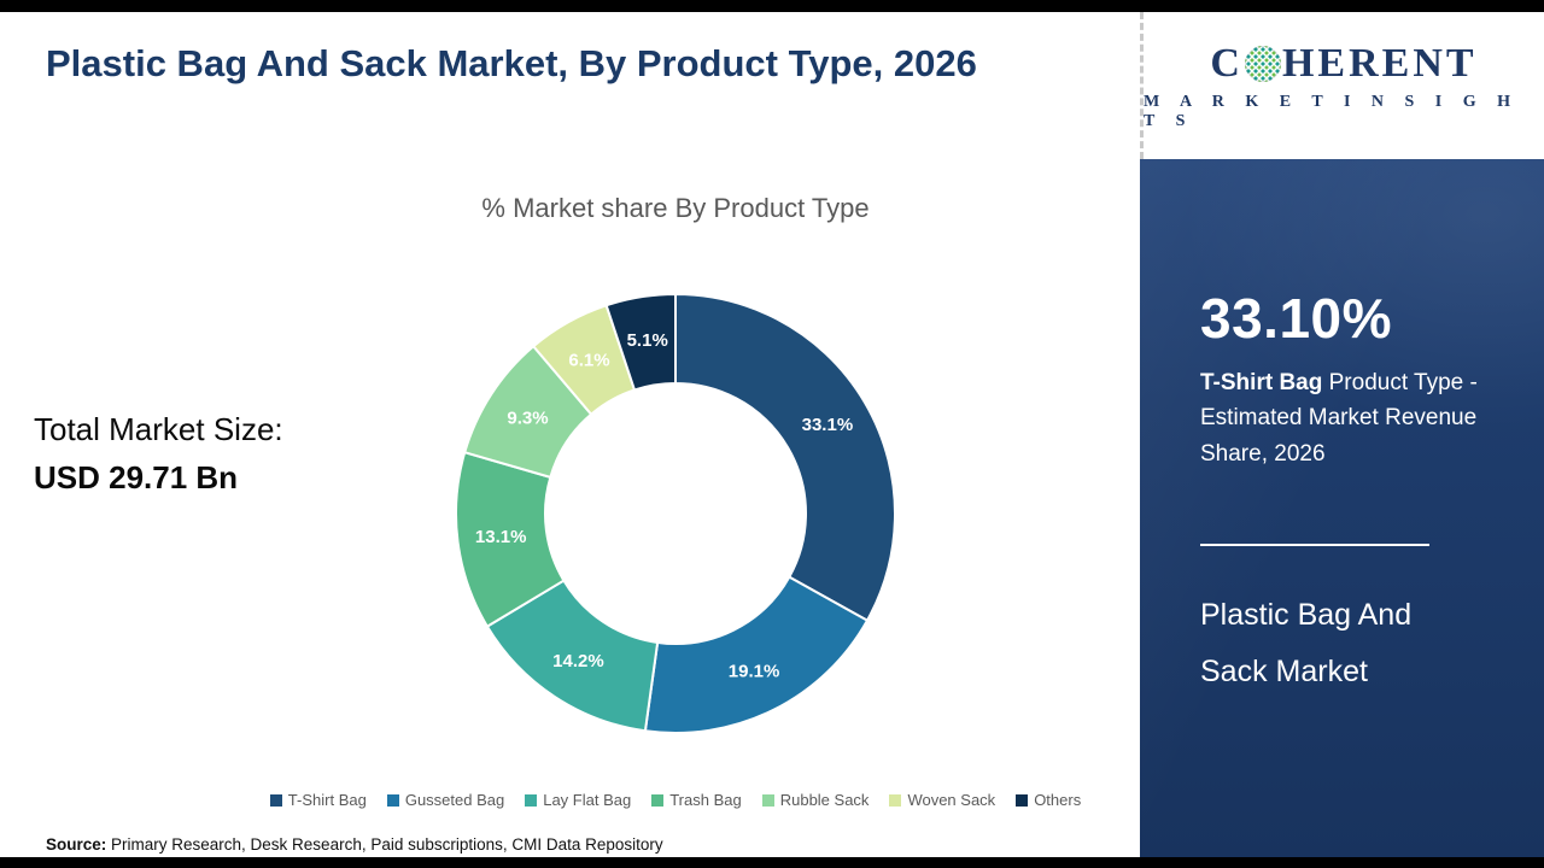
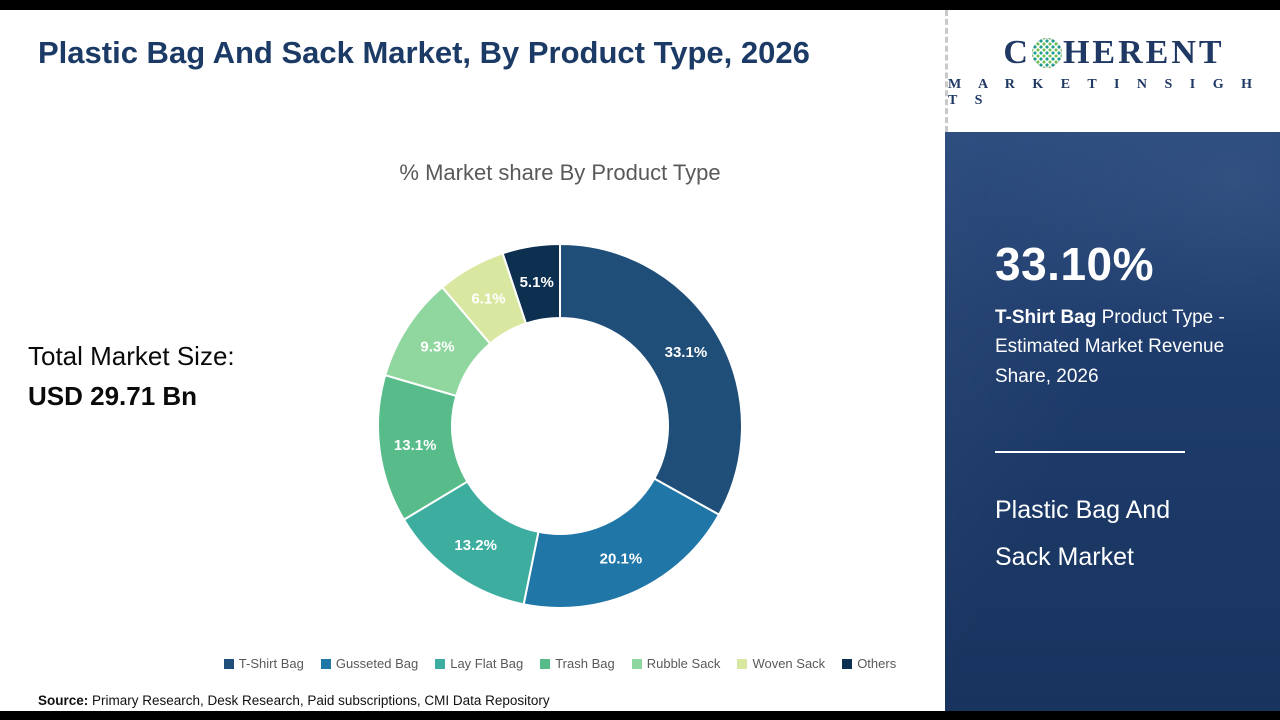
Gusseted Bag: 19.1% -> 20.1%
Lay Flat Bag: 14.2% -> 13.2%
